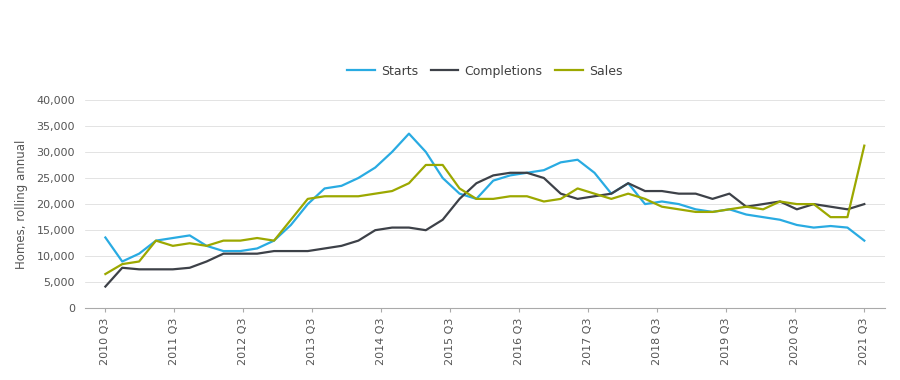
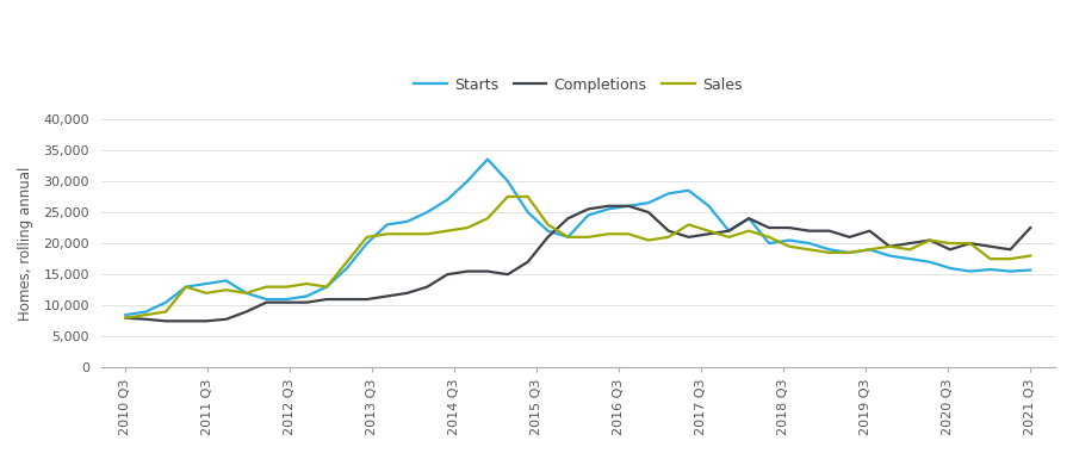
Starts/2010 Q3: 13,600 -> 8,500
Completions/2010 Q3: 4,200 -> 8,000
Sales/2010 Q3: 6,600 -> 8,000
Starts/2021 Q3: 13,000 -> 15,700
Completions/2021 Q3: 20,000 -> 22,500
Sales/2021 Q3: 31,200 -> 18,000
